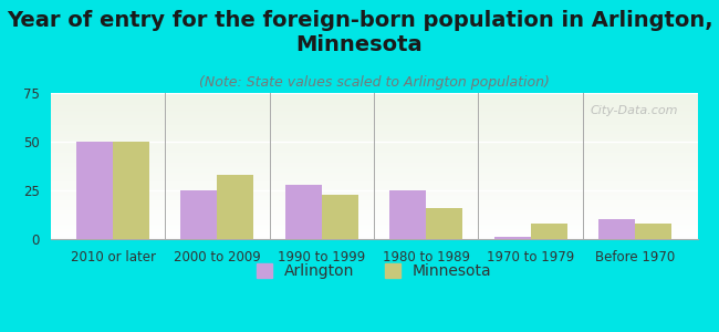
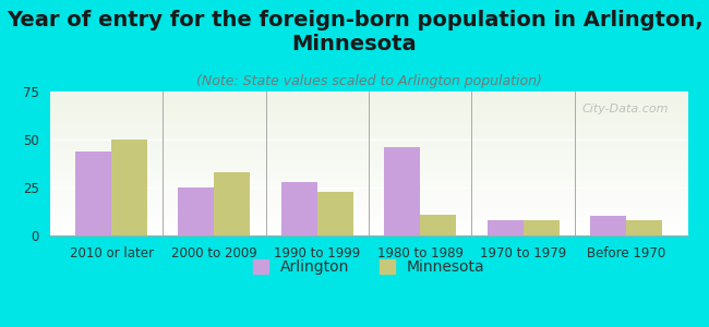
Arlington/2010 or later: 50 -> 44
Arlington/1980 to 1989: 25 -> 46
Minnesota/1980 to 1989: 16 -> 11
Arlington/1970 to 1979: 1 -> 8
